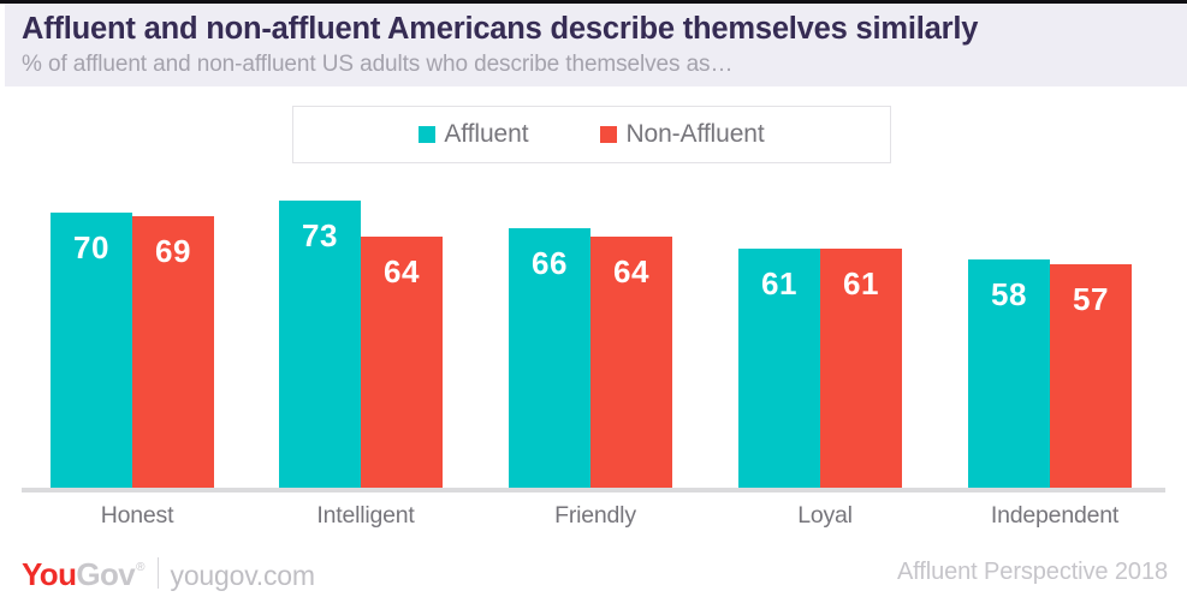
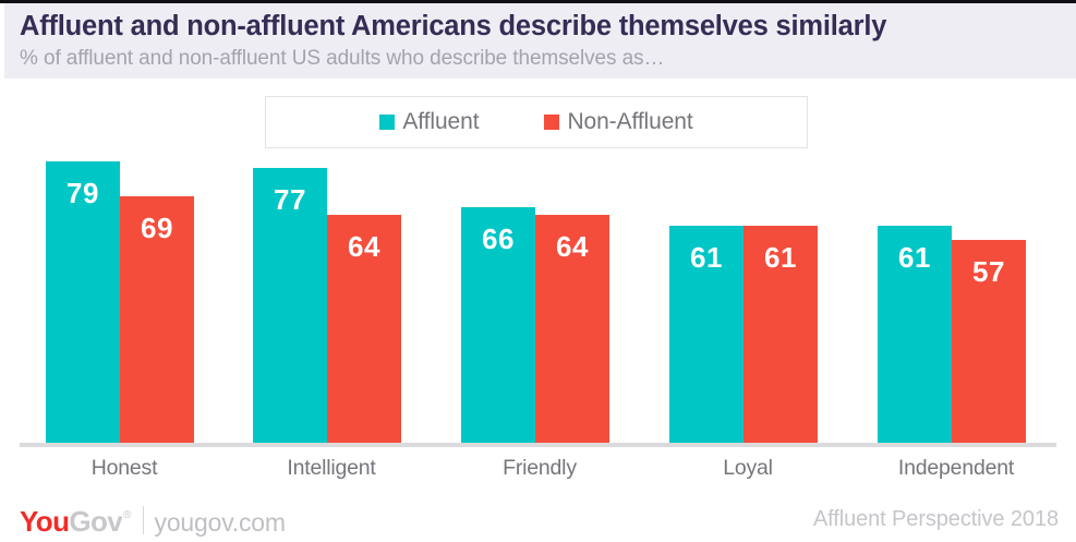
Affluent/Honest: 70 -> 79
Affluent/Intelligent: 73 -> 77
Affluent/Independent: 58 -> 61
